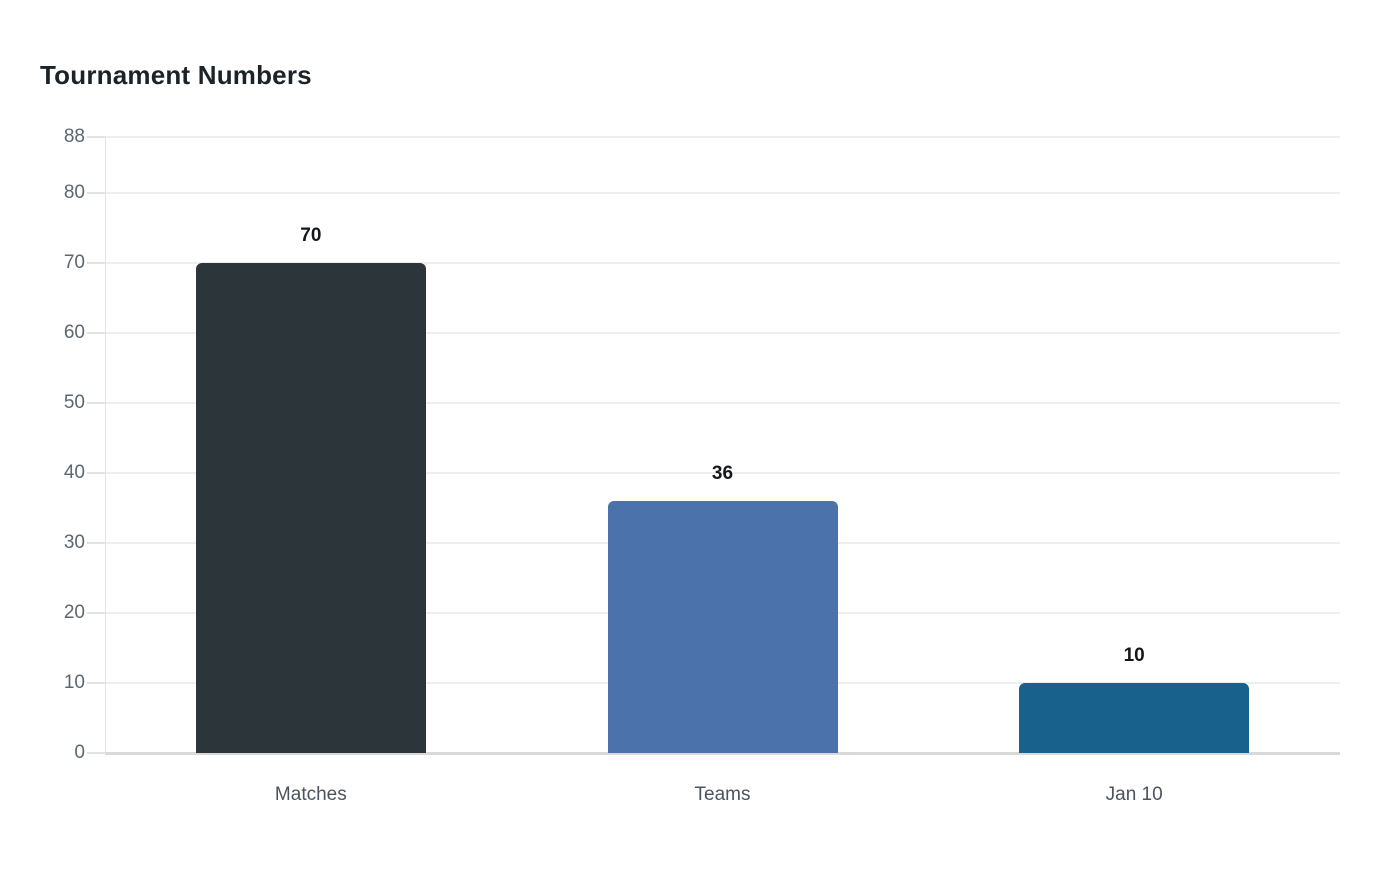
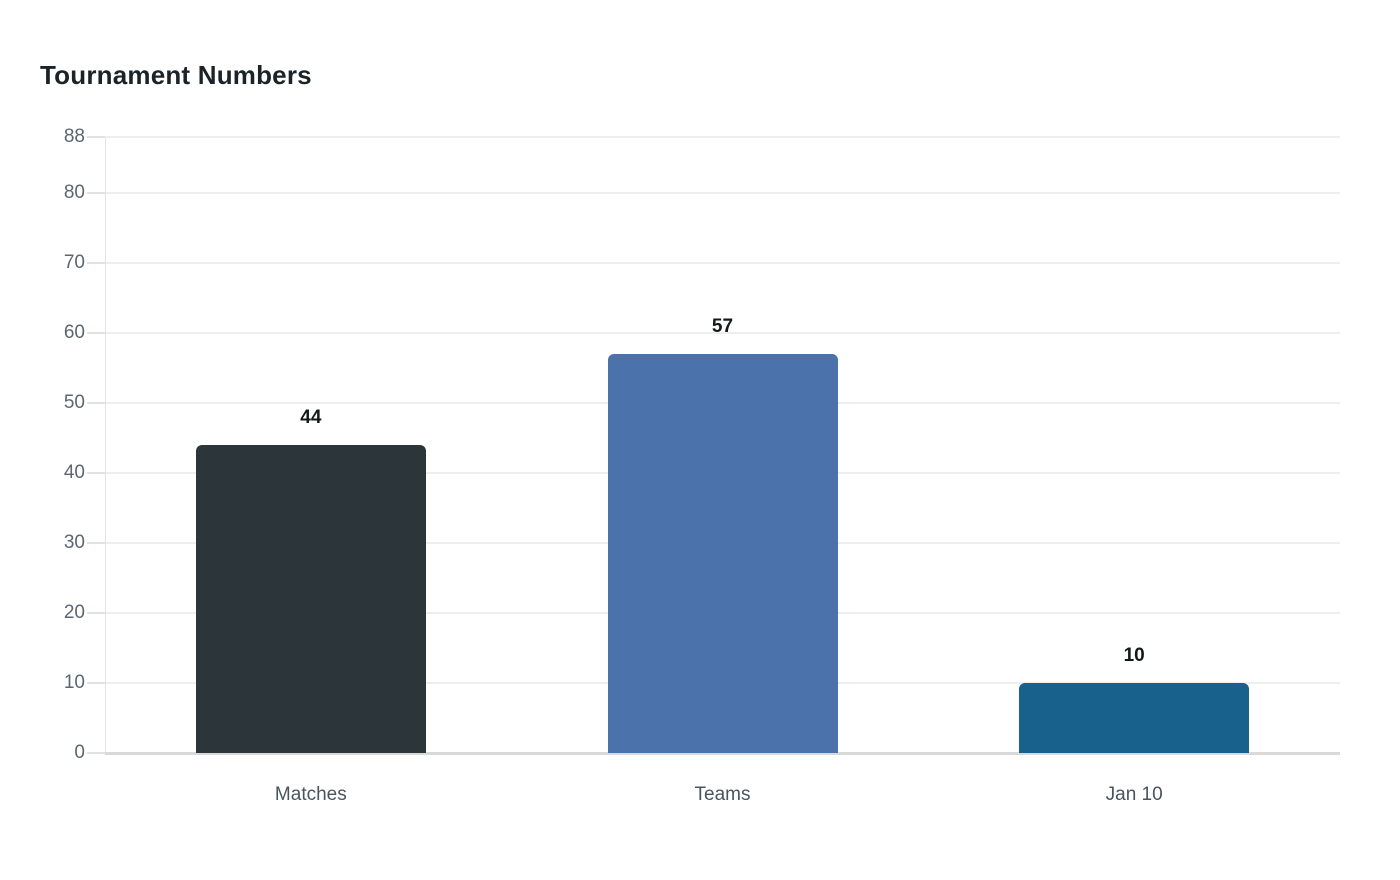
Matches: 70 -> 44
Teams: 36 -> 57
